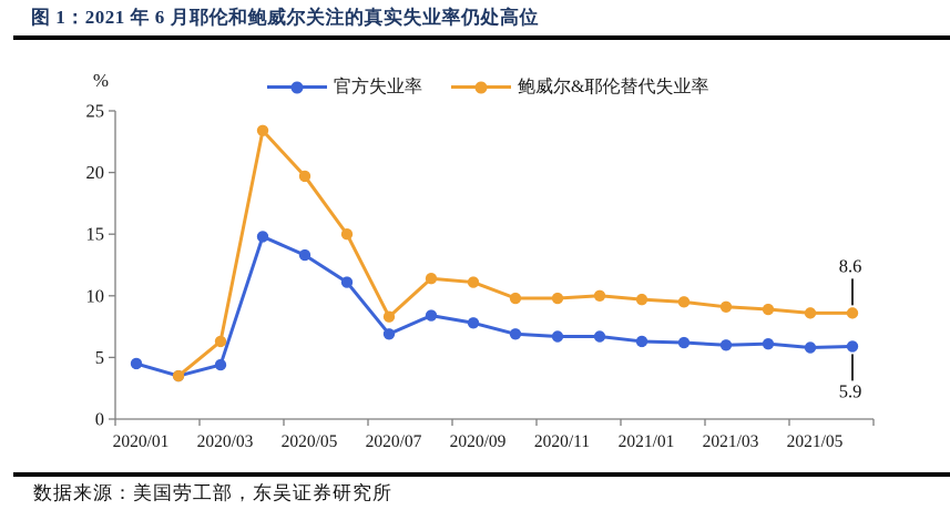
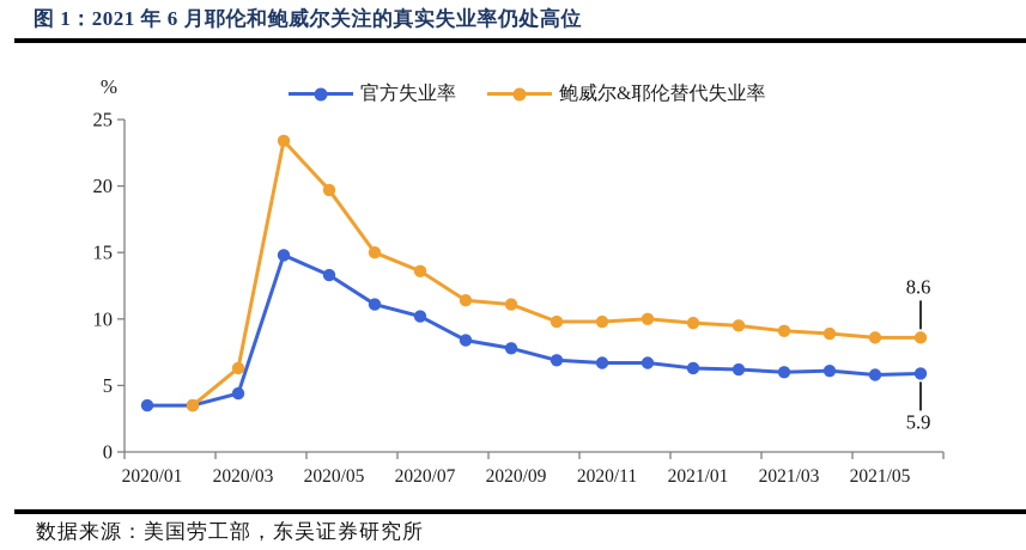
官方失业率/2020/01: 4.5 -> 3.5
官方失业率/2020/07: 6.9 -> 10.2
鲍威尔&耶伦替代失业率/2020/07: 8.3 -> 13.6
